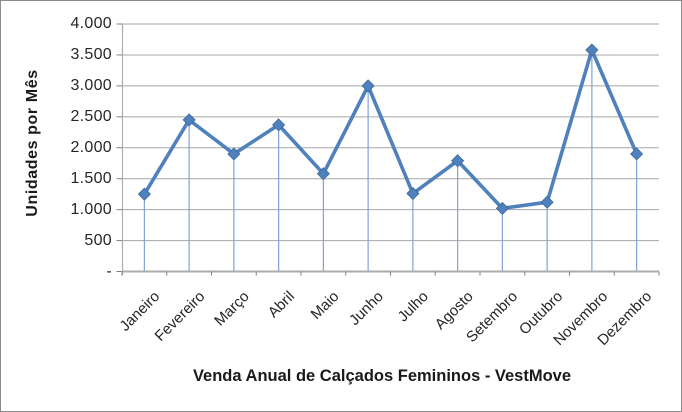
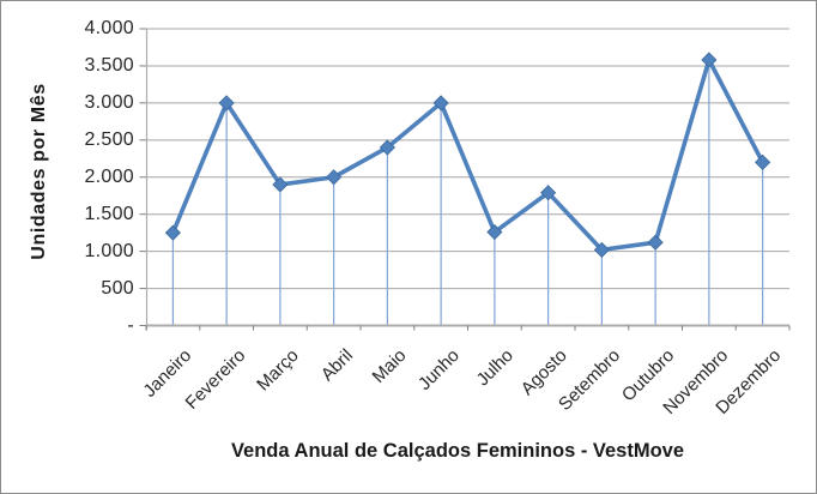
Fevereiro: 2400 -> 3000
Abril: 2400 -> 2000
Maio: 1600 -> 2400
Dezembro: 1900 -> 2200
